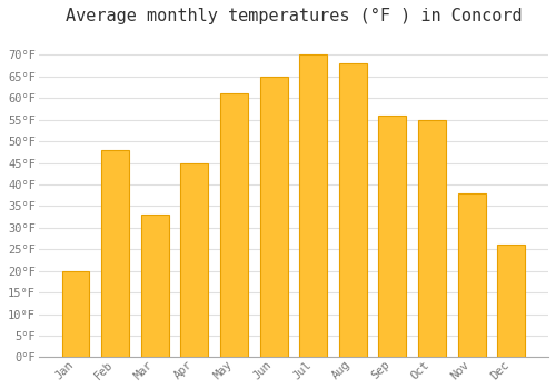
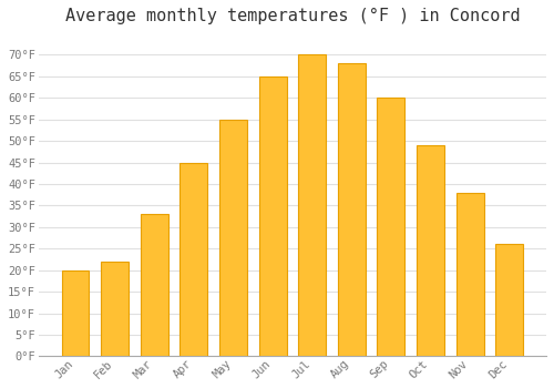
Feb: 48°F -> 22°F
May: 61°F -> 55°F
Sep: 56°F -> 60°F
Oct: 55°F -> 49°F
